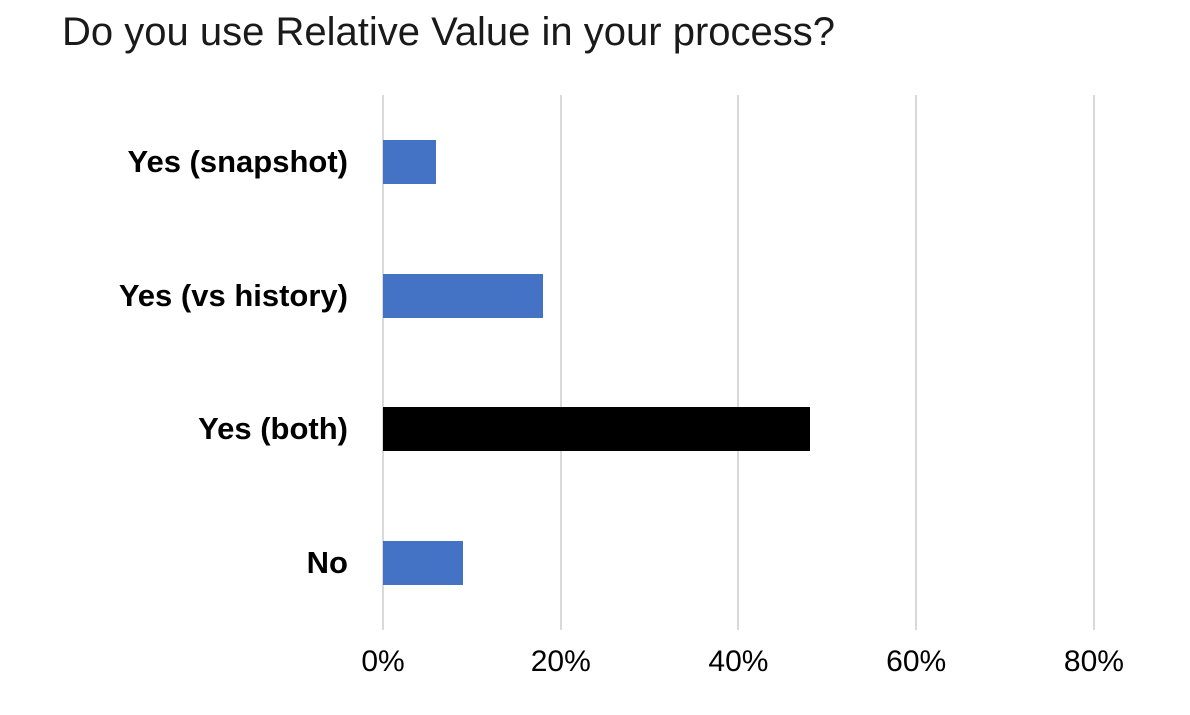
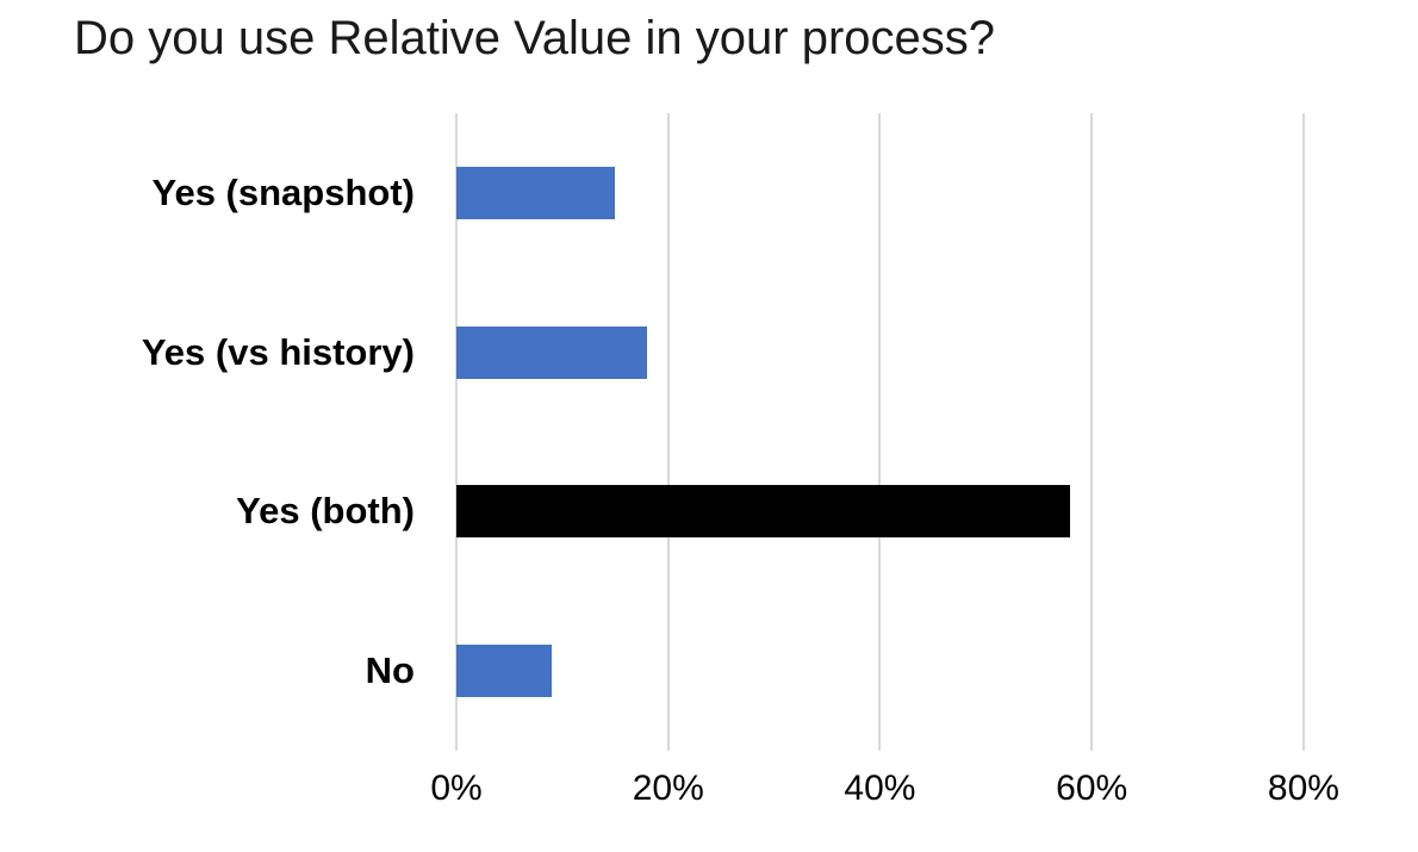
Yes (snapshot): 6% -> 15%
Yes (both): 48% -> 58%
